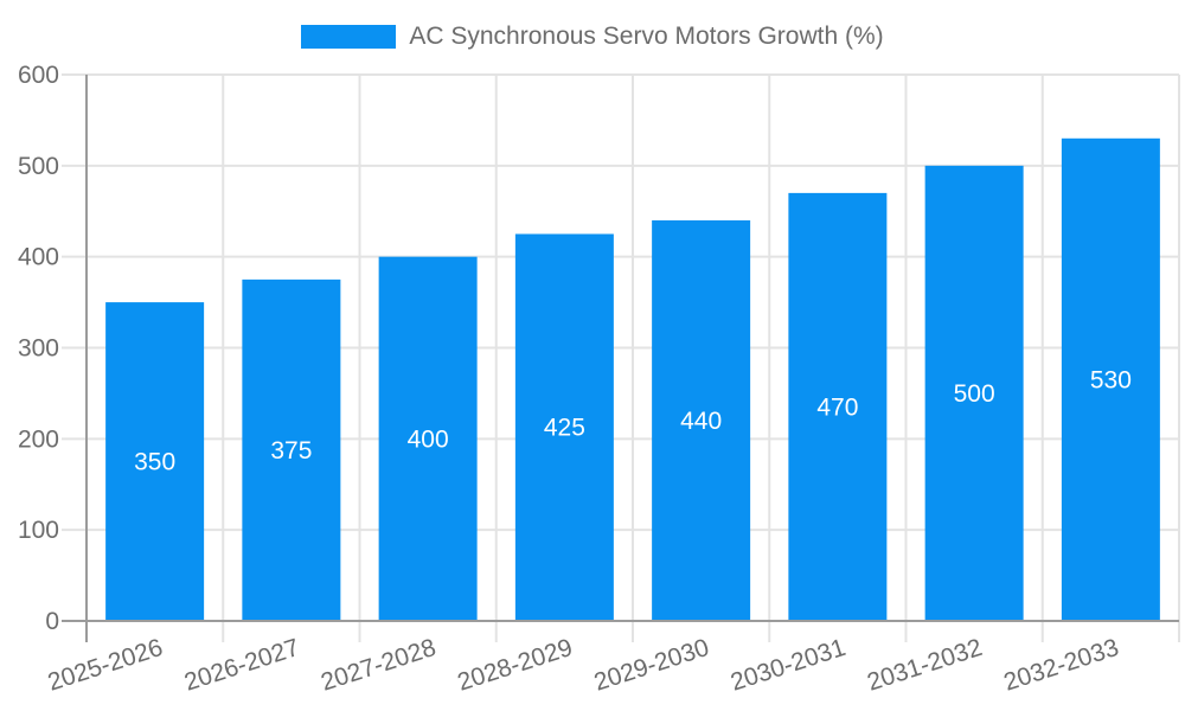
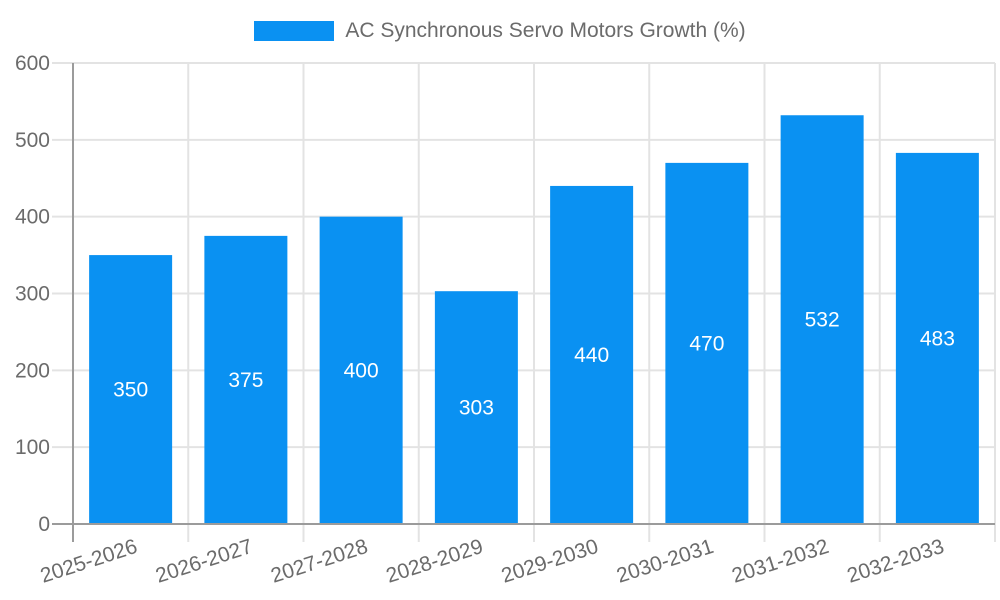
2028-2029: 425 -> 303
2031-2032: 500 -> 532
2032-2033: 530 -> 483
